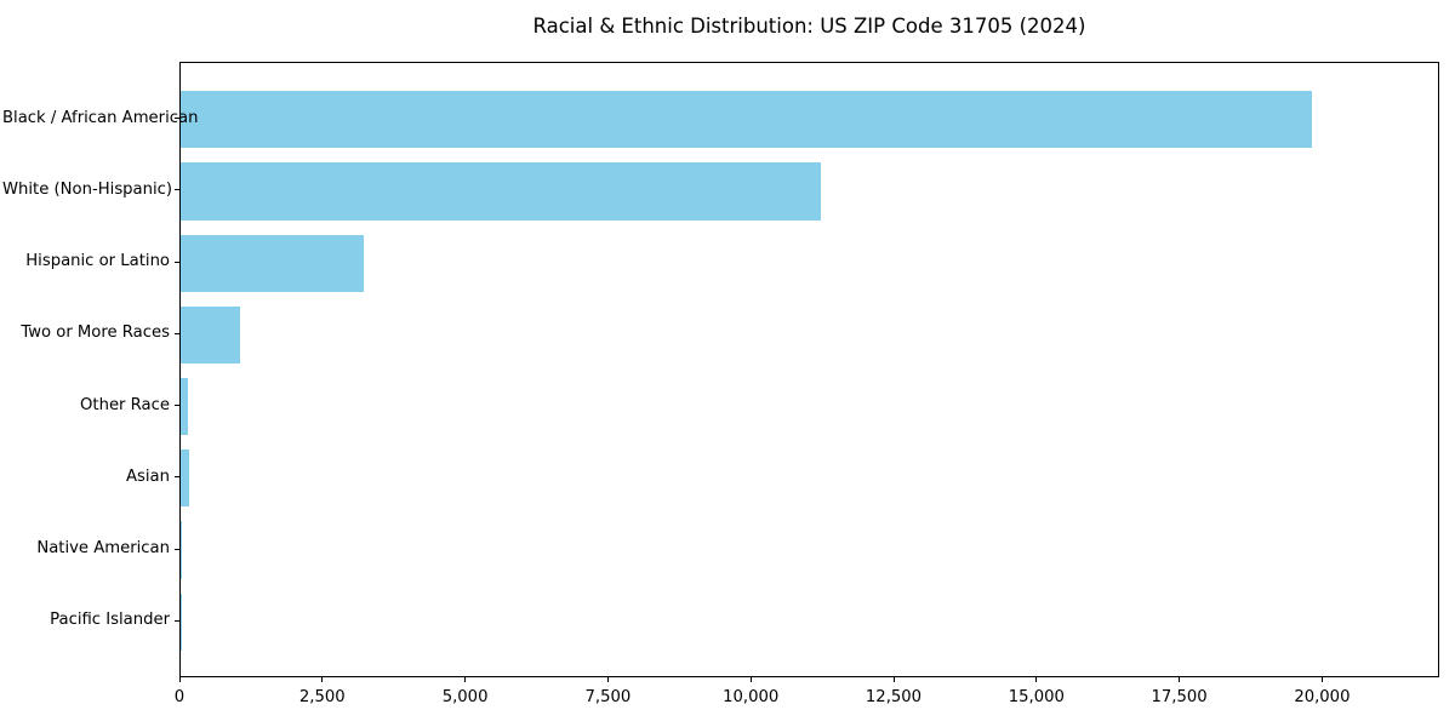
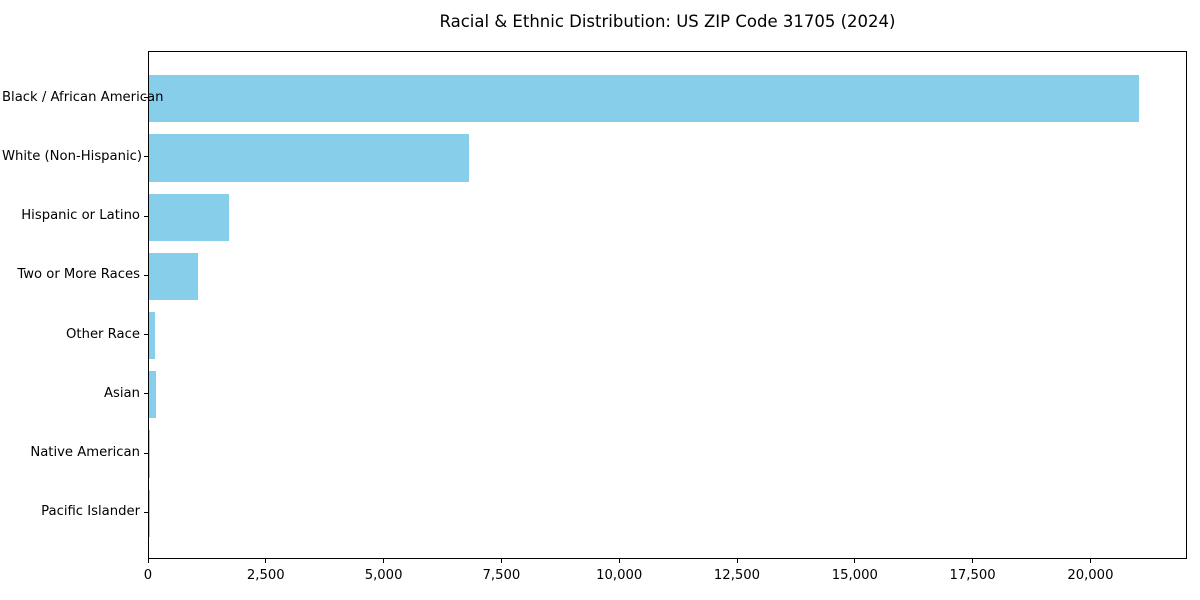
Black / African American: 19800 -> 21000
White (Non-Hispanic): 11200 -> 6800
Hispanic or Latino: 3200 -> 1700
